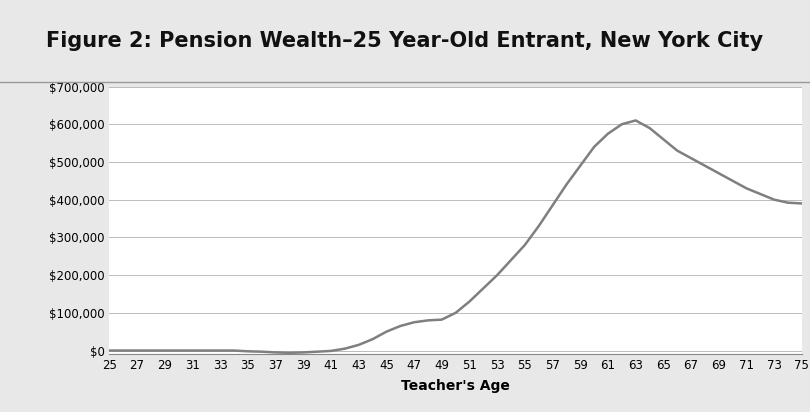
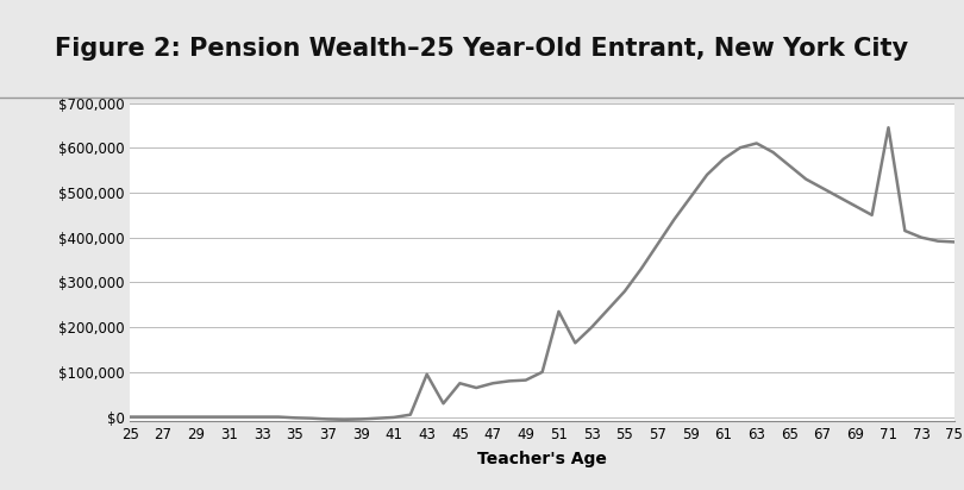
43: $15,000 -> $95,000
45: $50,000 -> $75,000
51: $130,000 -> $235,000
71: $430,000 -> $645,000
